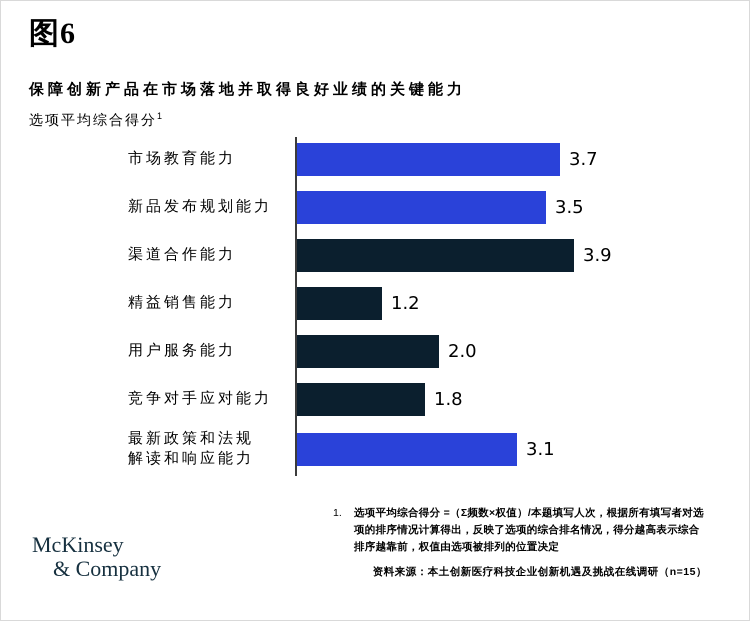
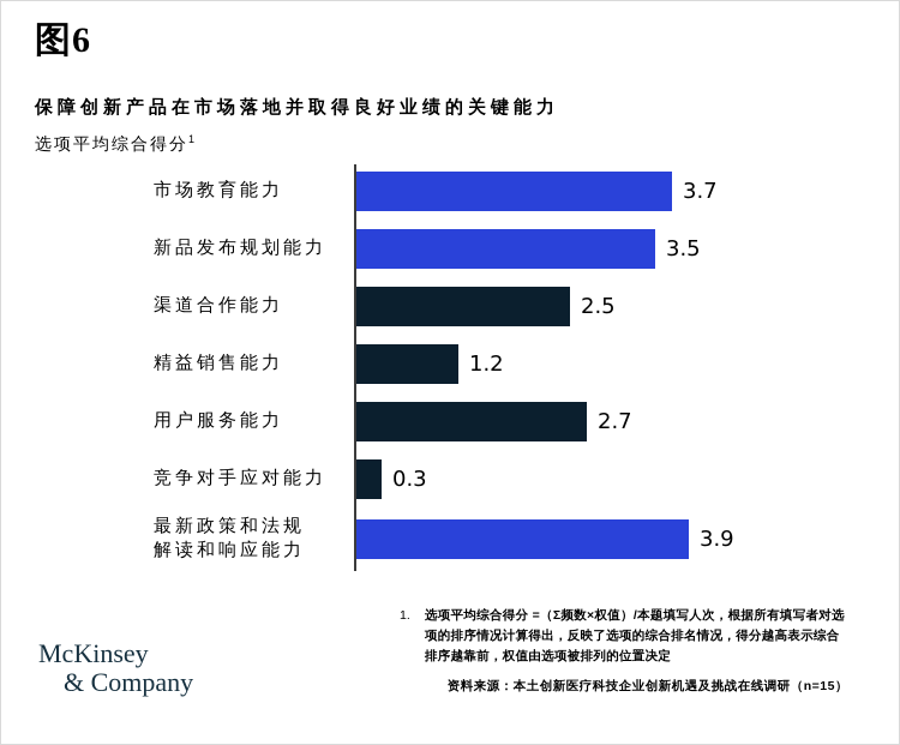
渠道合作能力: 3.9 -> 2.5
用户服务能力: 2.0 -> 2.7
竞争对手应对能力: 1.8 -> 0.3
最新政策和法规 解读和响应能力: 3.1 -> 3.9
